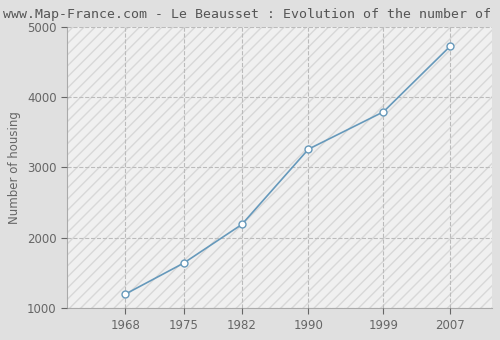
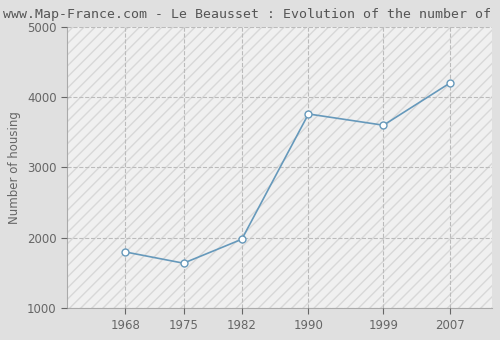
1968: 1200 -> 1800
1982: 2190 -> 1980
1990: 3260 -> 3760
1999: 3790 -> 3600
2007: 4720 -> 4200
